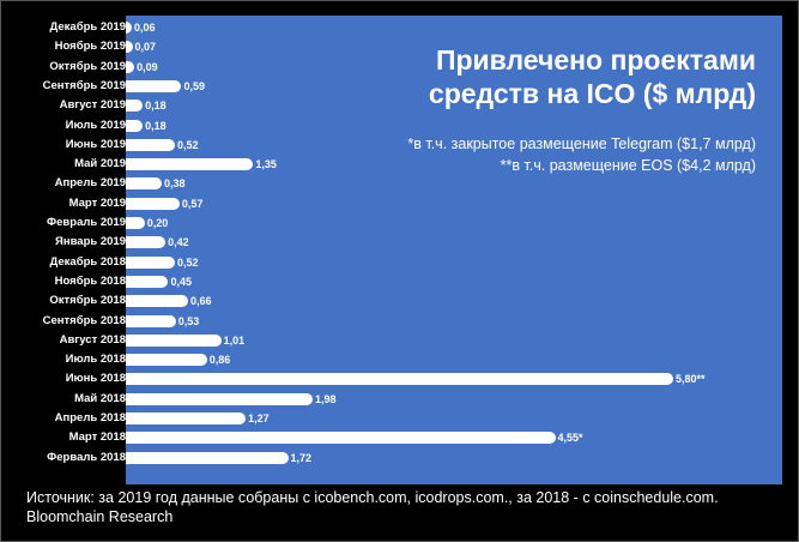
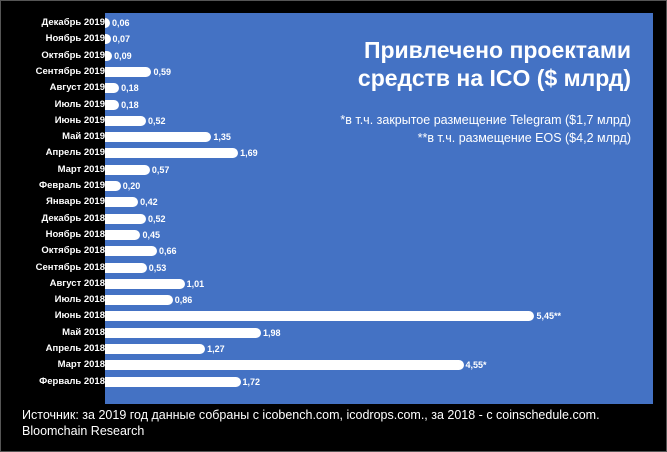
Апрель 2019: 0,38 -> 1,69
Июнь 2018: 5,80 -> 5,45
